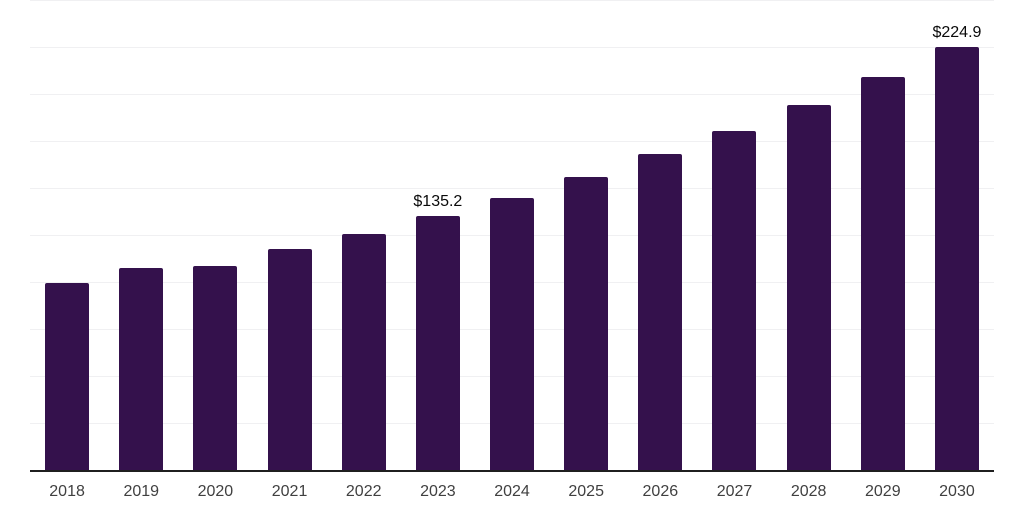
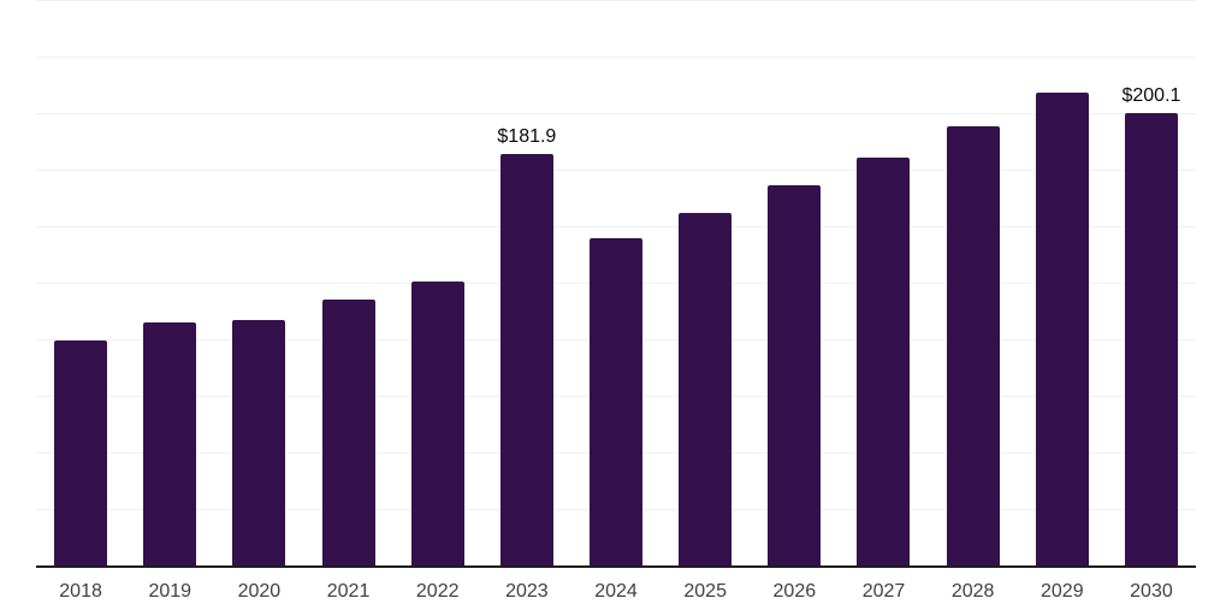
2023: $135.2 -> $181.9
2030: $224.9 -> $200.1
